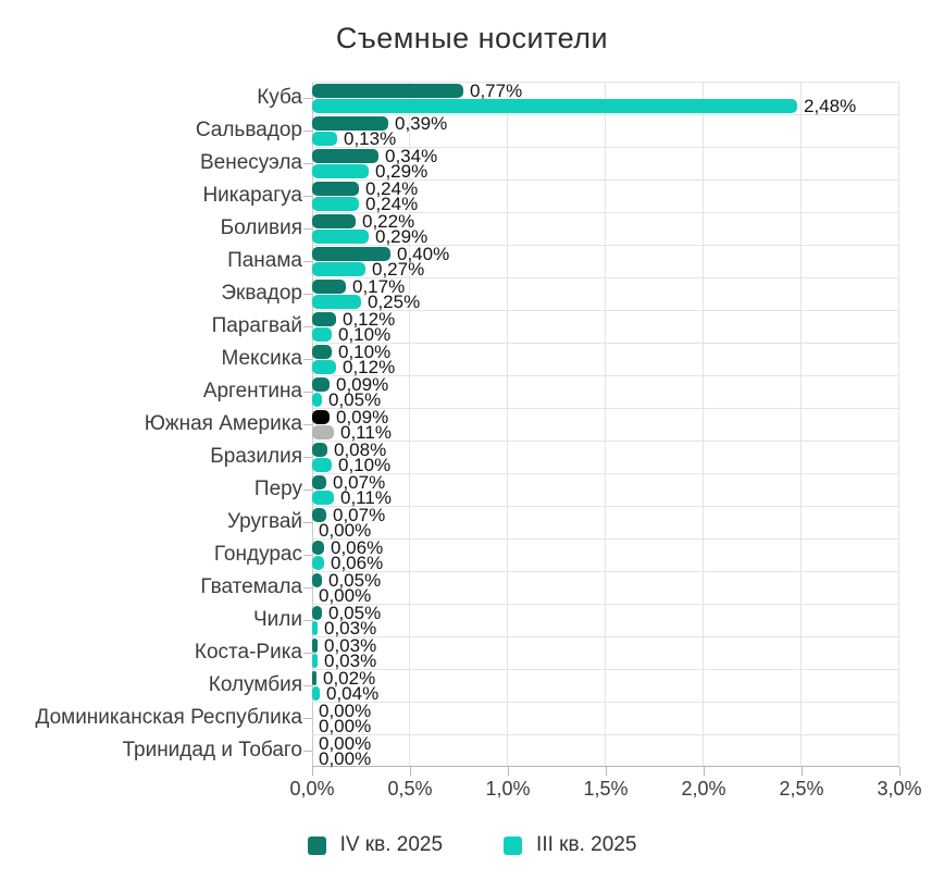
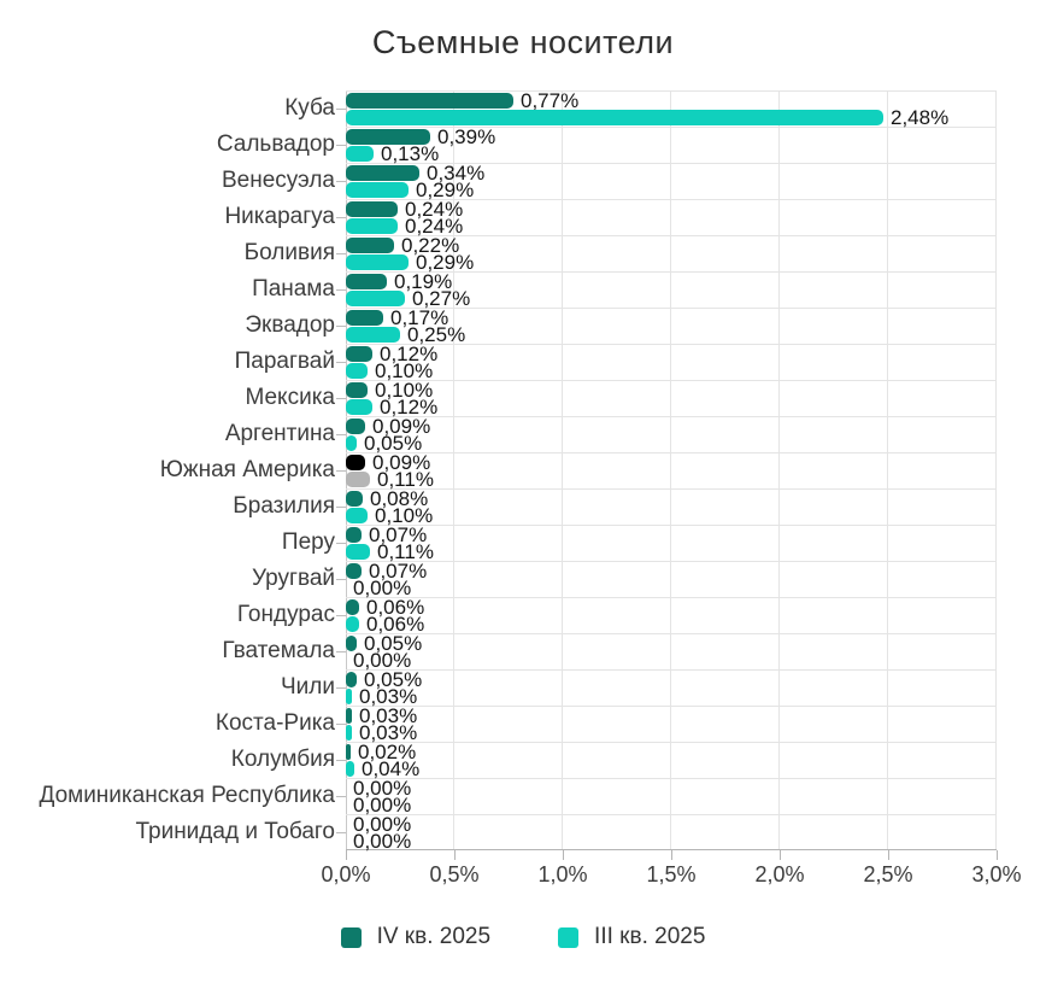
IV кв. 2025/Панама: 0,40% -> 0,19%
